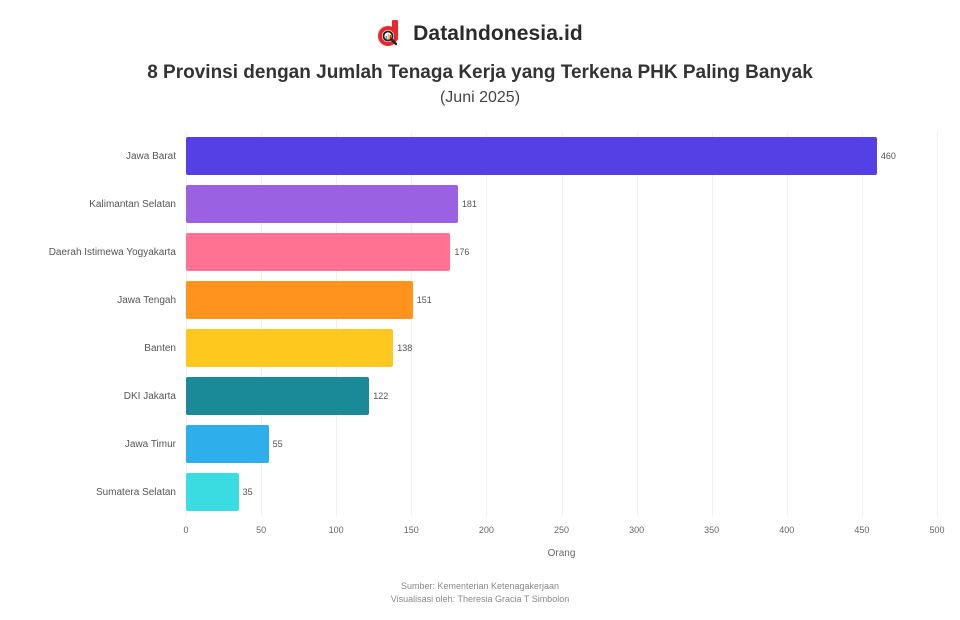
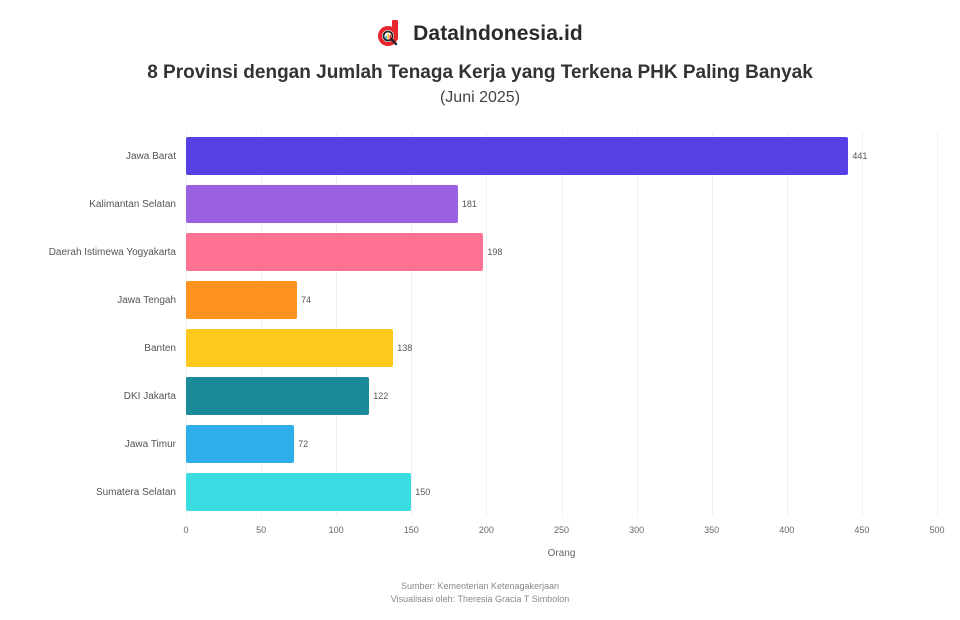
Jawa Barat: 460 -> 441
Daerah Istimewa Yogyakarta: 176 -> 198
Jawa Tengah: 151 -> 74
Jawa Timur: 55 -> 72
Sumatera Selatan: 35 -> 150
